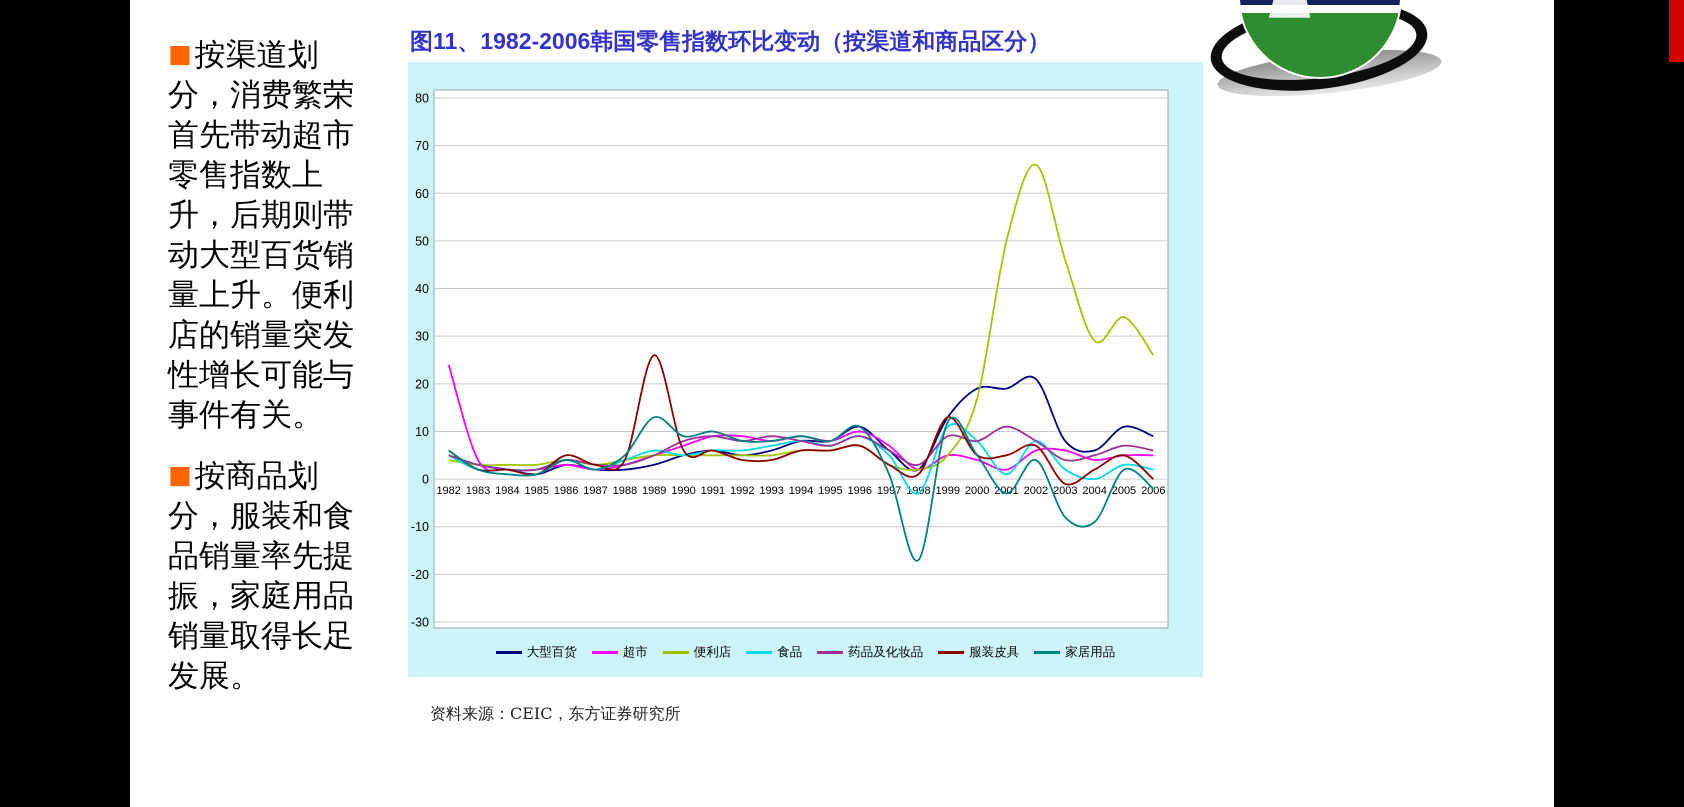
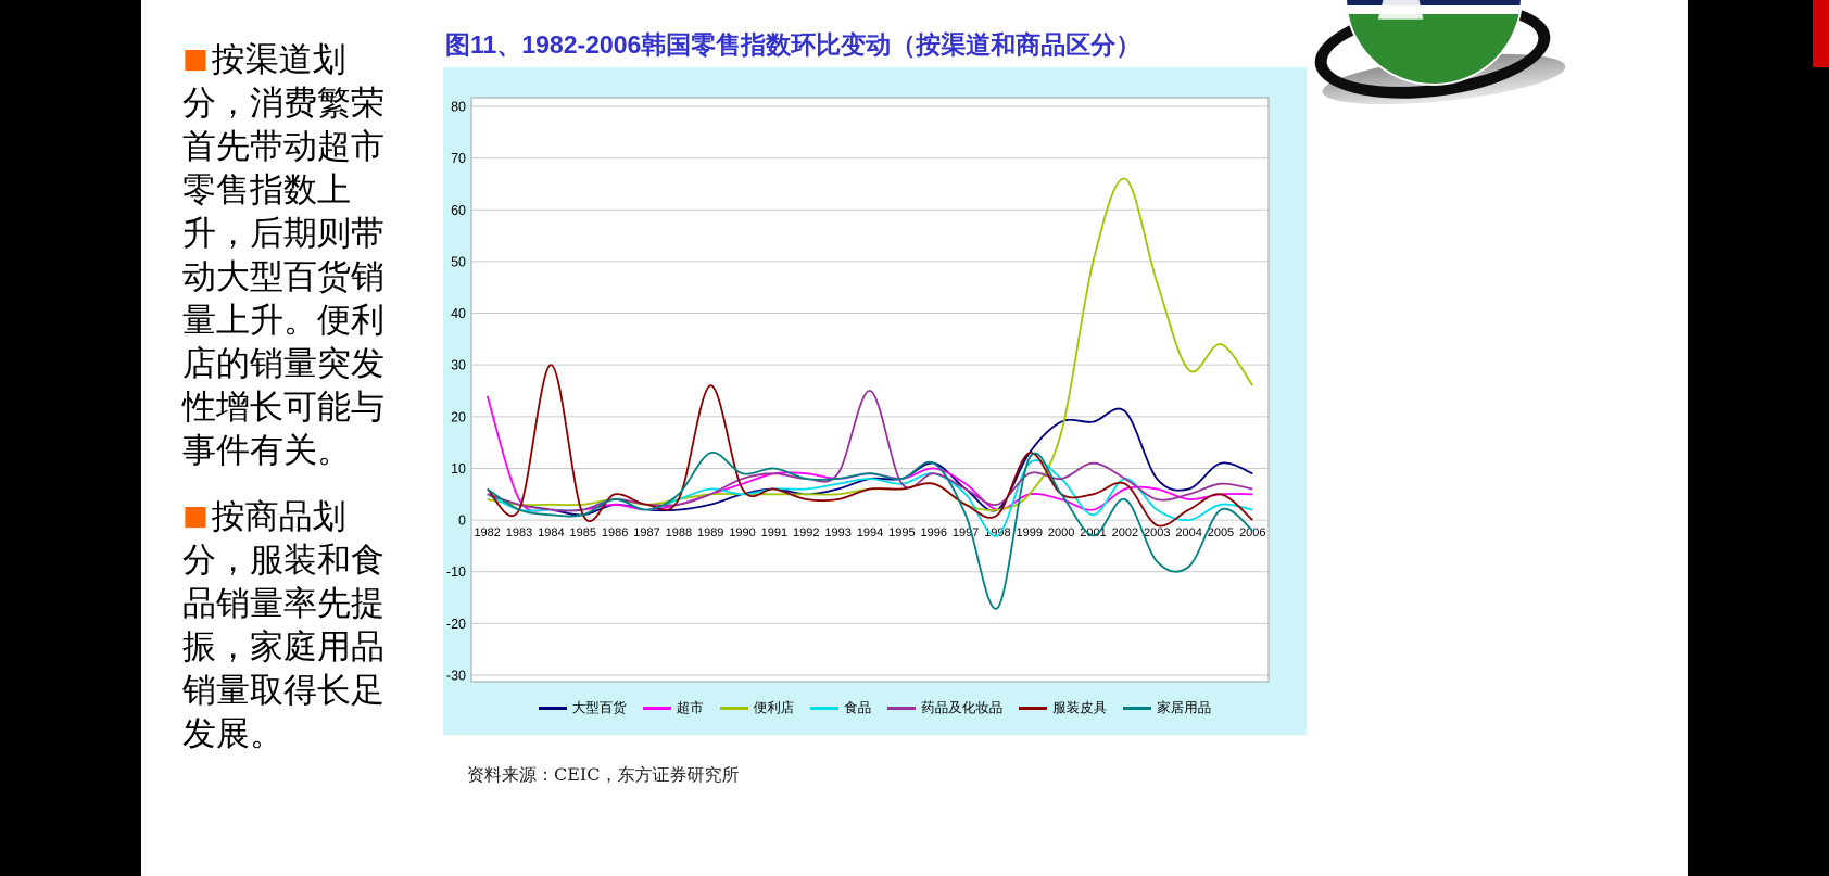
服装皮具/1984: 2 -> 30
药品及化妆品/1994: 8 -> 25
